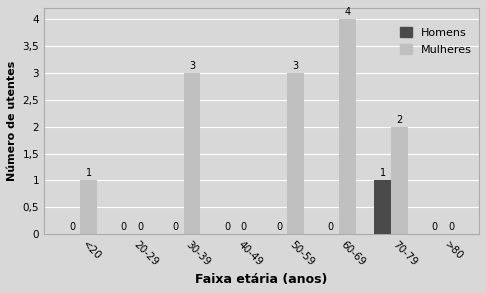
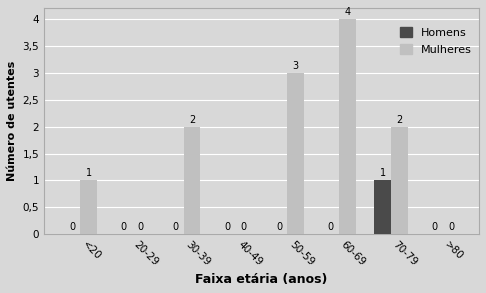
Mulheres/30-39: 3 -> 2
